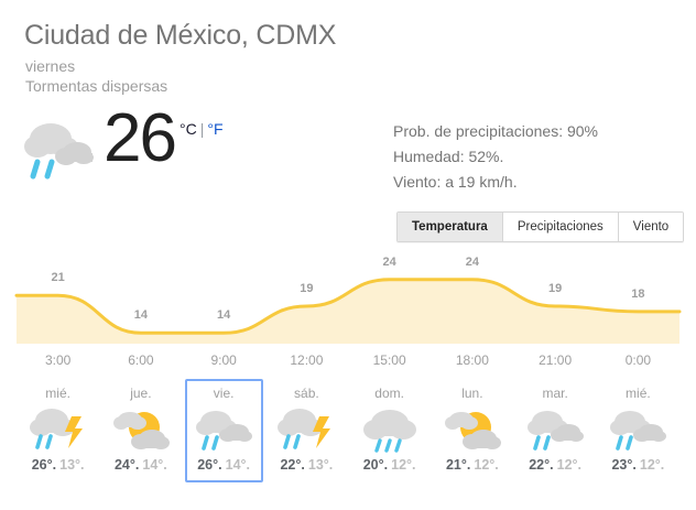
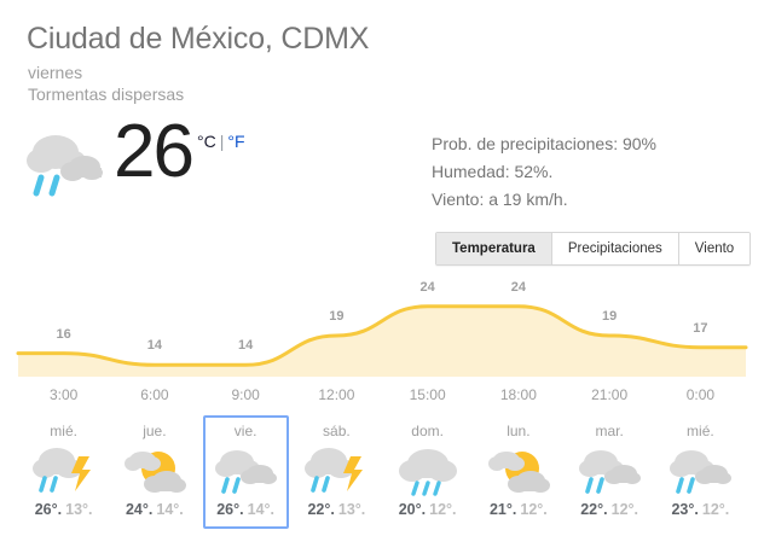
3:00: 21 -> 16
0:00: 18 -> 17
